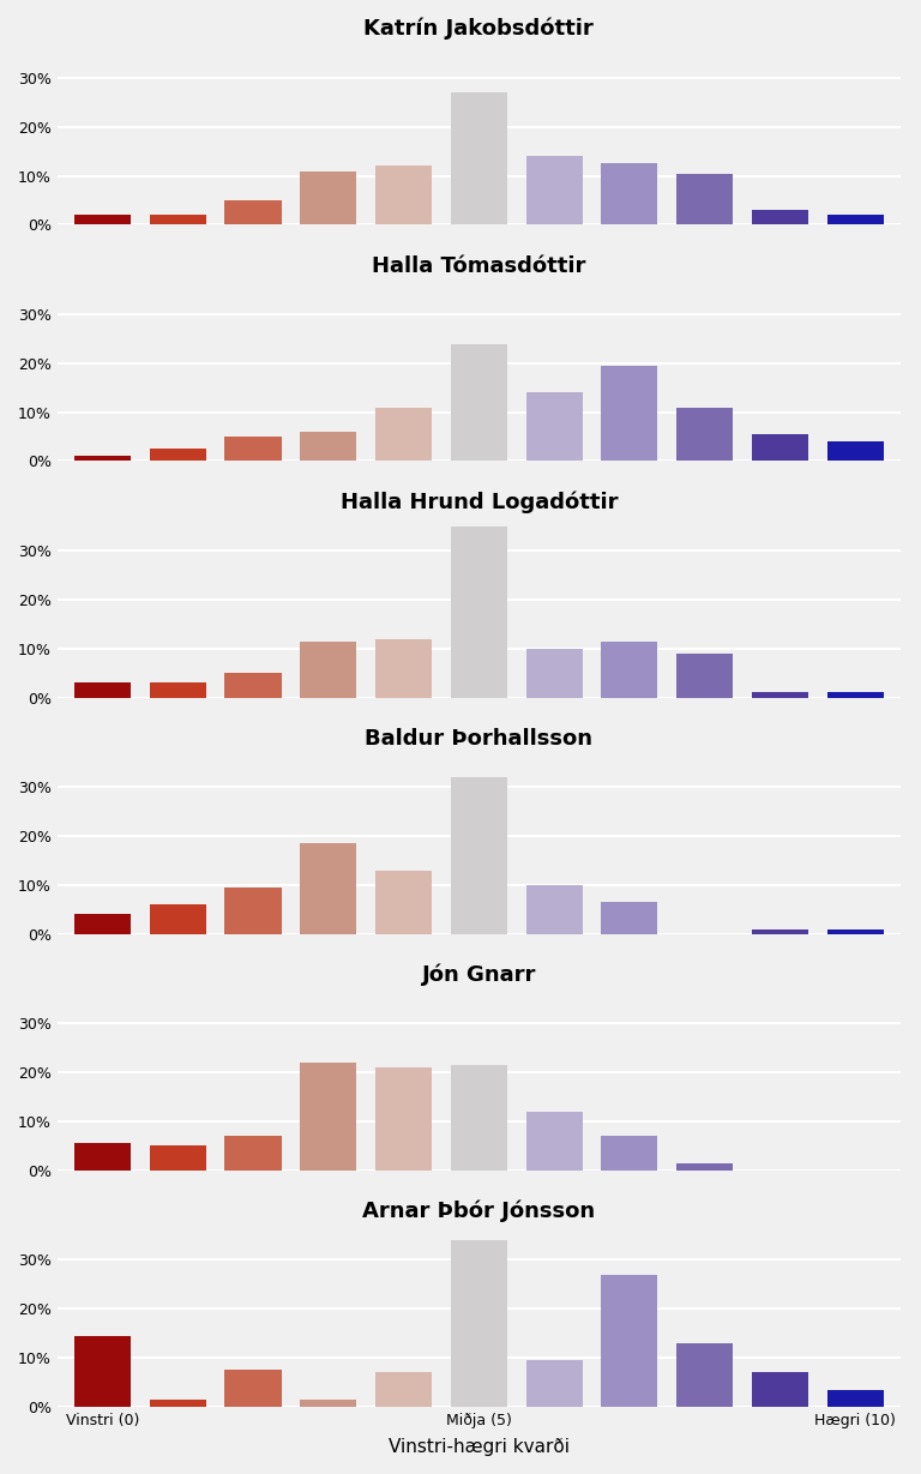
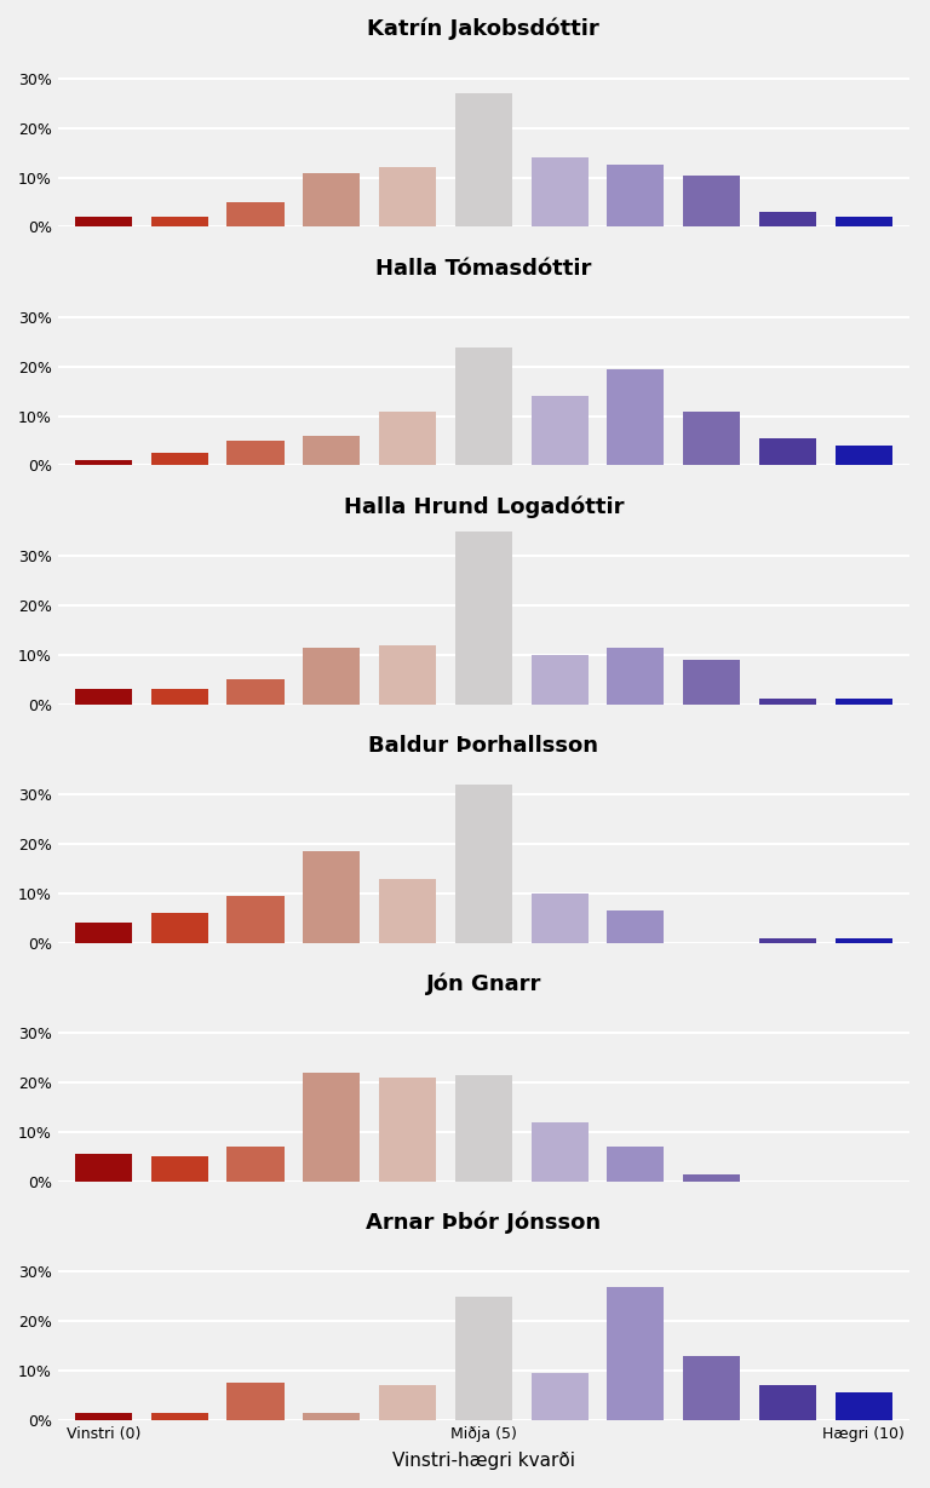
Arnar Þbór Jónsson/Vinstri (0): 14.5% -> 1.5%
Arnar Þbór Jónsson/Miðja (5): 34.0% -> 25.0%
Arnar Þbór Jónsson/Hægri (10): 3.5% -> 5.5%
